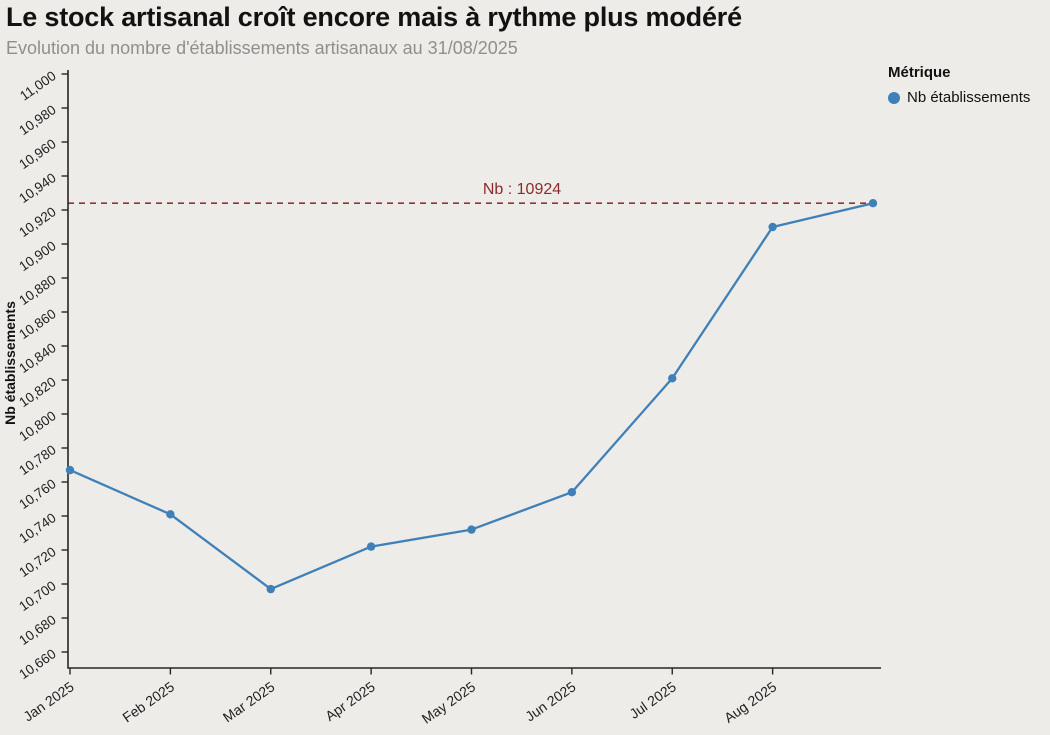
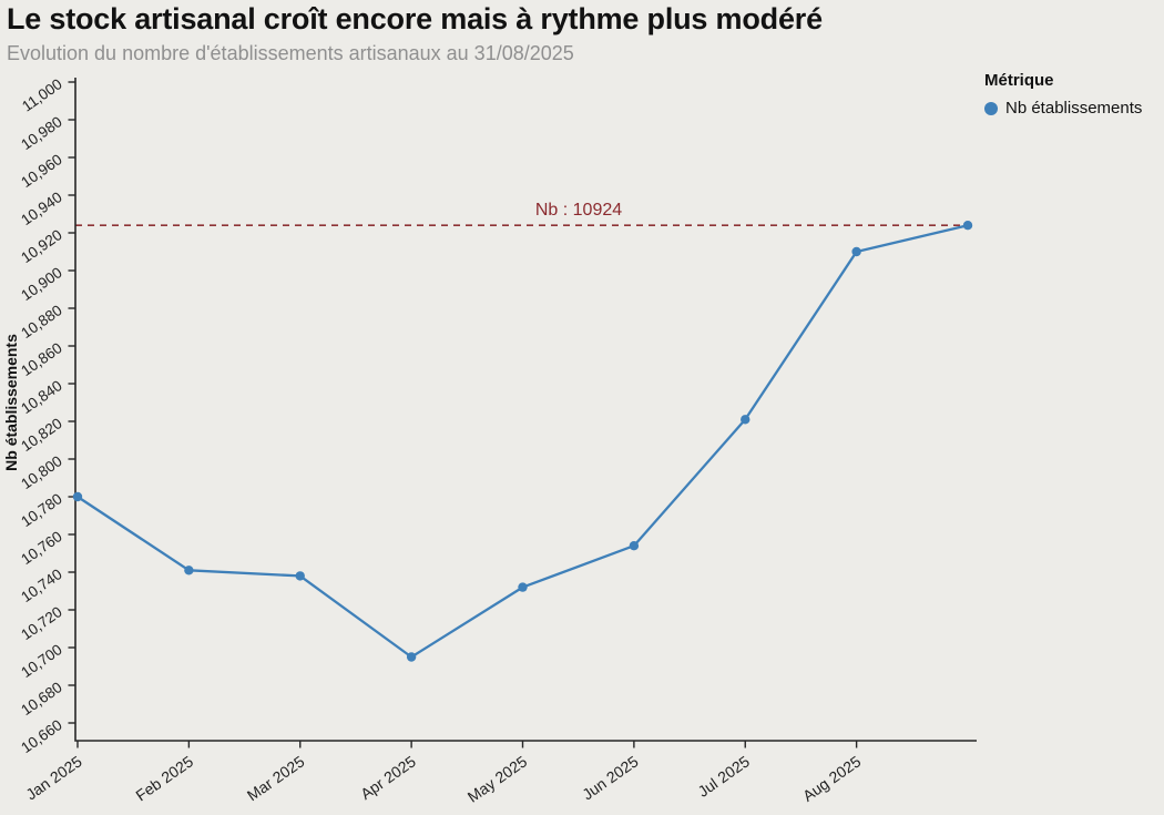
Jan 2025: 10767 -> 10780
Mar 2025: 10697 -> 10738
Apr 2025: 10722 -> 10695
